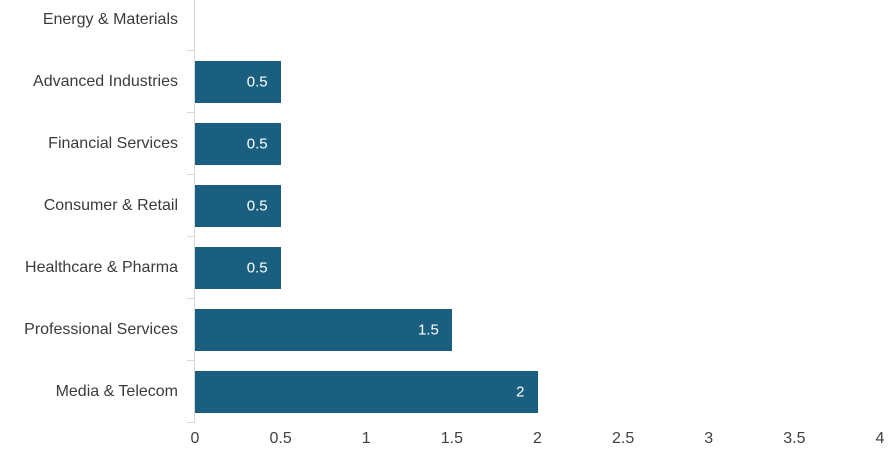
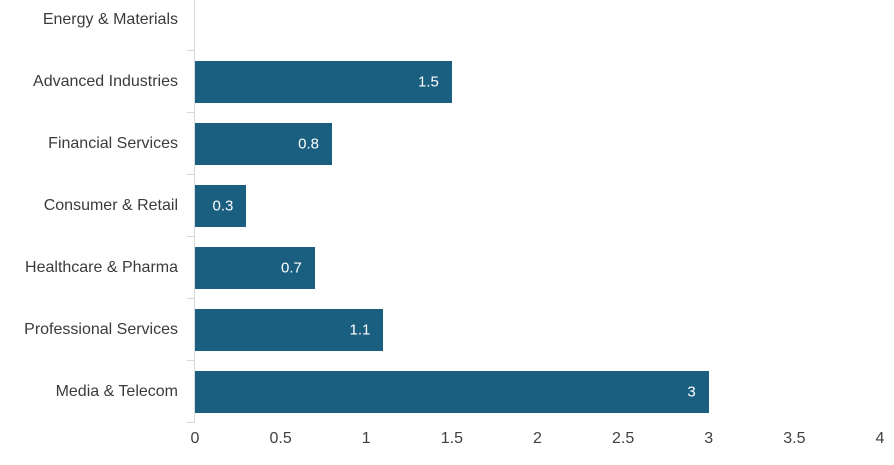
Advanced Industries: 0.5 -> 1.5
Financial Services: 0.5 -> 0.8
Consumer & Retail: 0.5 -> 0.3
Healthcare & Pharma: 0.5 -> 0.7
Professional Services: 1.5 -> 1.1
Media & Telecom: 2 -> 3
